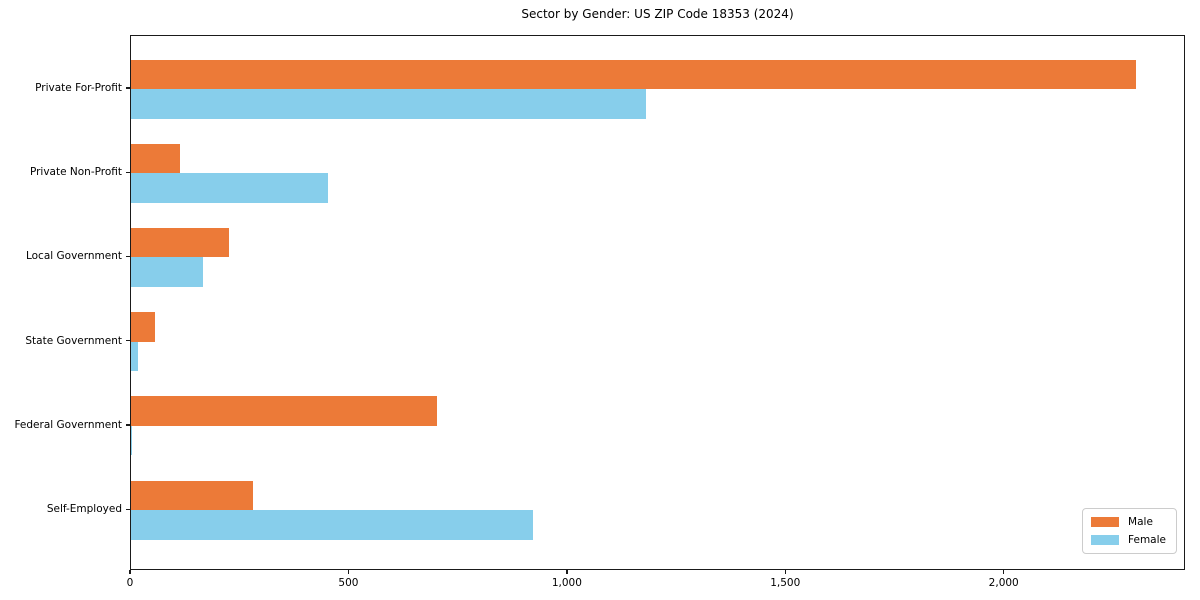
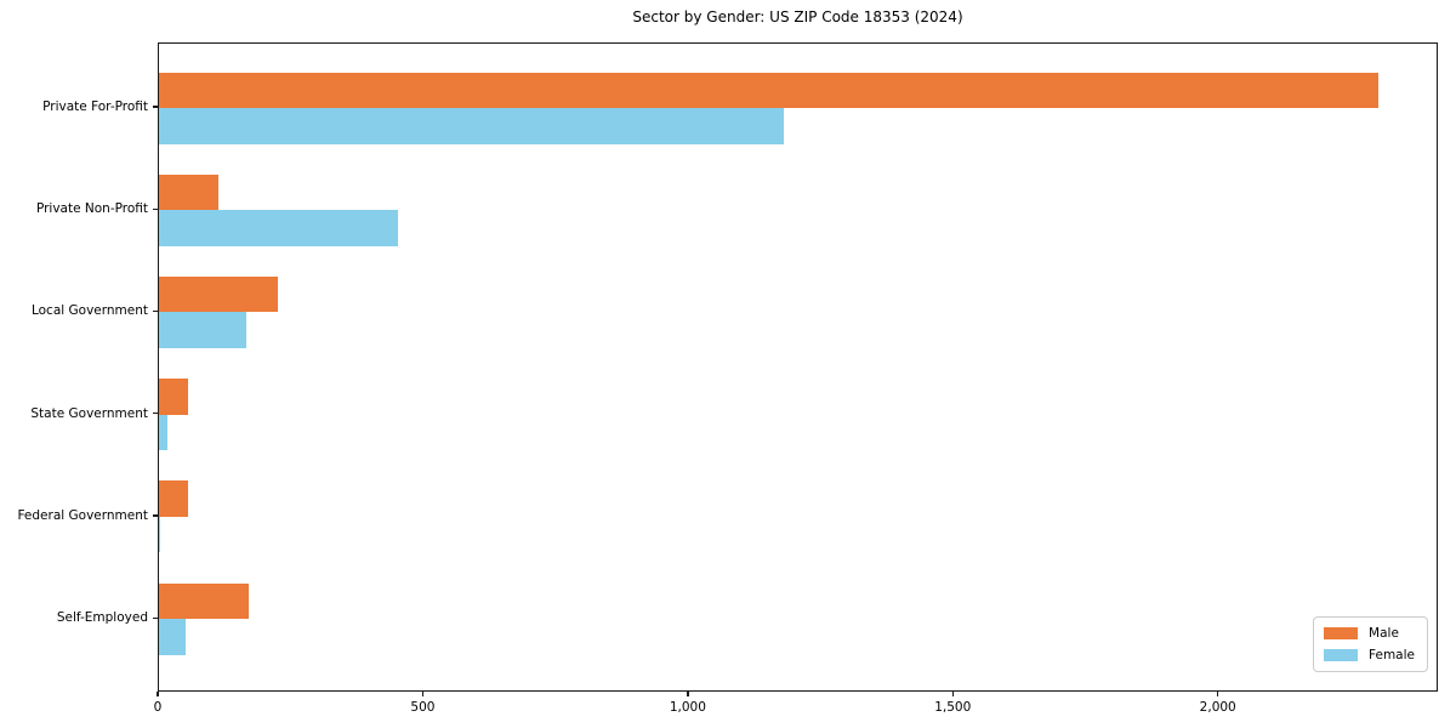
Male/Federal Government: 700 -> 60
Male/Self-Employed: 280 -> 170
Female/Self-Employed: 920 -> 50
